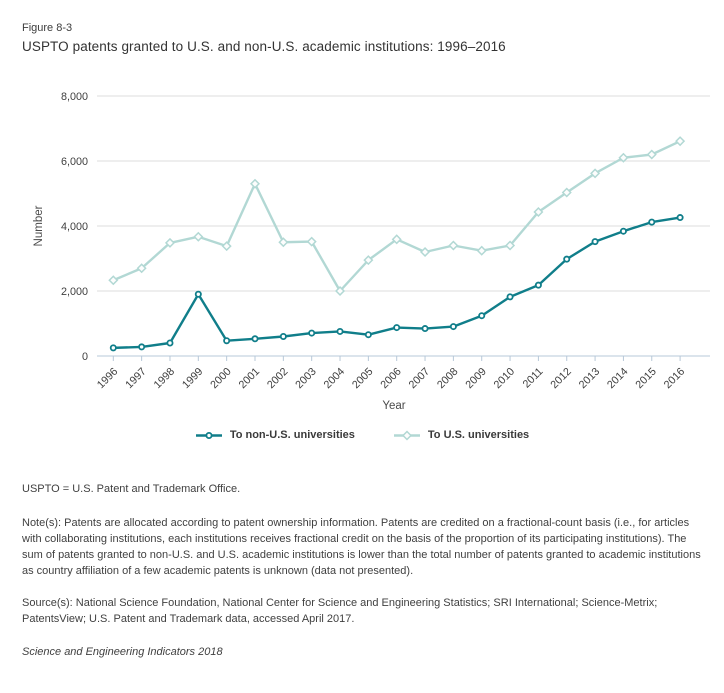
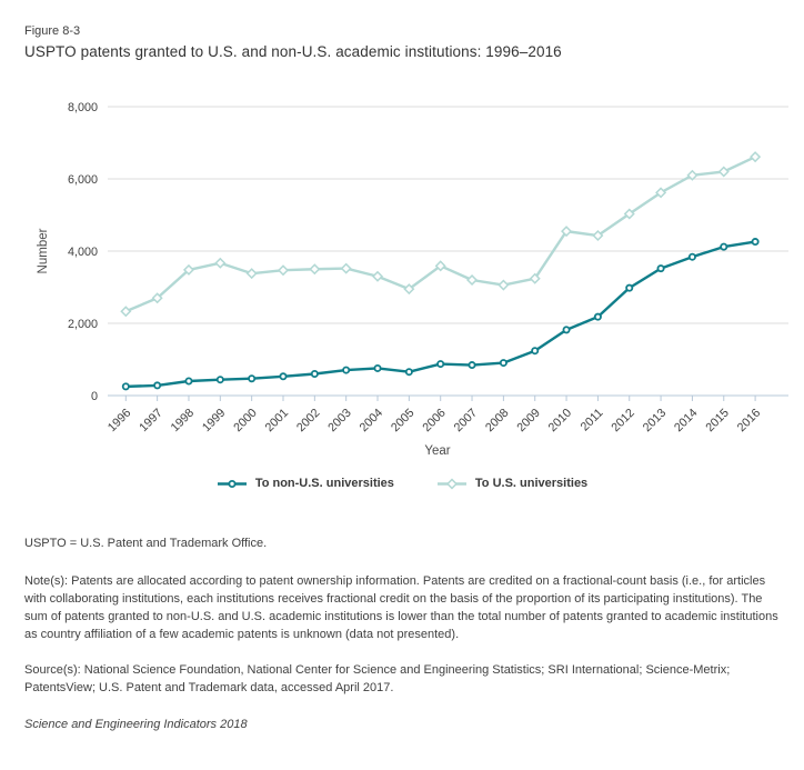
To non-U.S. universities/1999: 1900 -> 400
To U.S. universities/2001: 5300 -> 3500
To U.S. universities/2004: 2000 -> 3300
To U.S. universities/2008: 3400 -> 3100
To U.S. universities/2010: 3400 -> 4600
